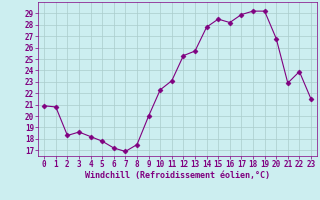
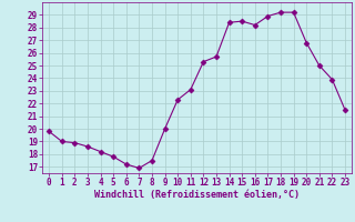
0: 20.9 -> 19.8
1: 20.8 -> 19.0
2: 18.3 -> 18.9
14: 27.8 -> 28.4
21: 22.9 -> 25.0
